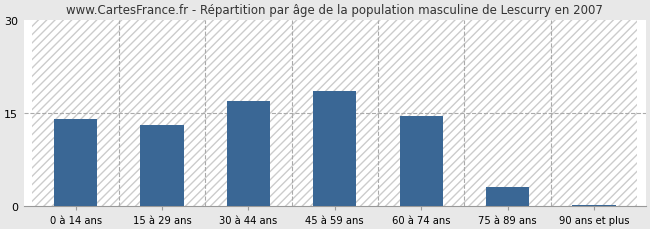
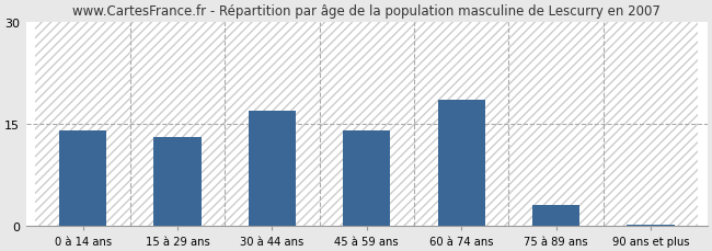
45 à 59 ans: 18.5 -> 14.0
60 à 74 ans: 14.5 -> 18.6
